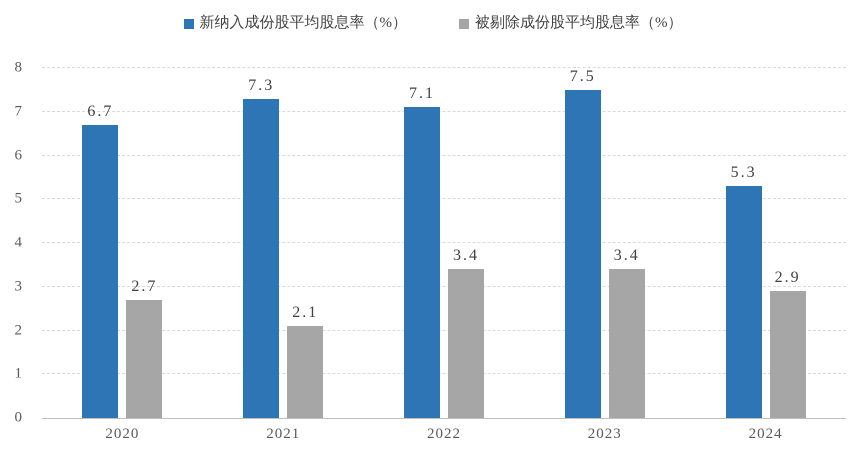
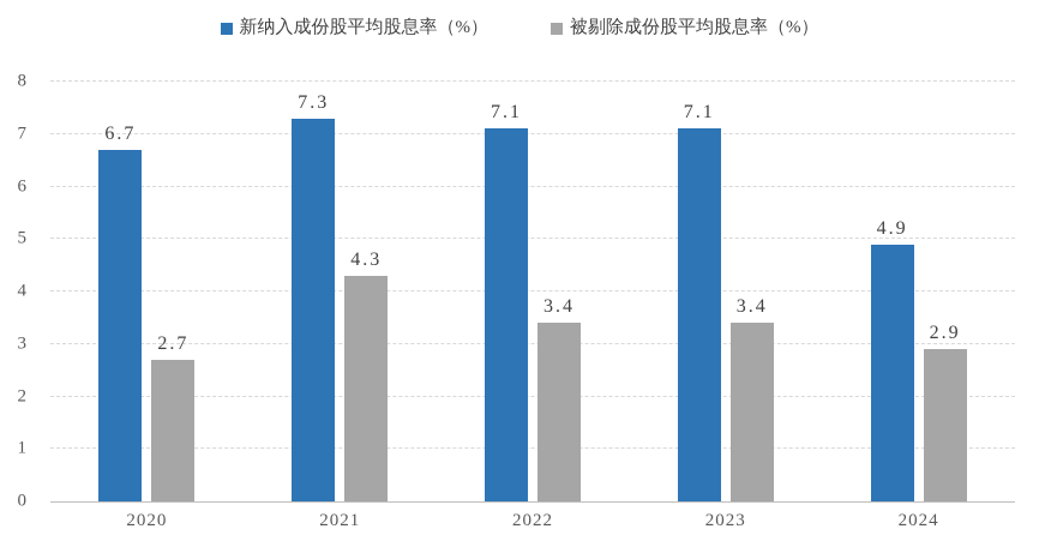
被剔除成份股平均股息率（%）/2021: 2.1 -> 4.3
新纳入成份股平均股息率（%）/2023: 7.5 -> 7.1
新纳入成份股平均股息率（%）/2024: 5.3 -> 4.9
